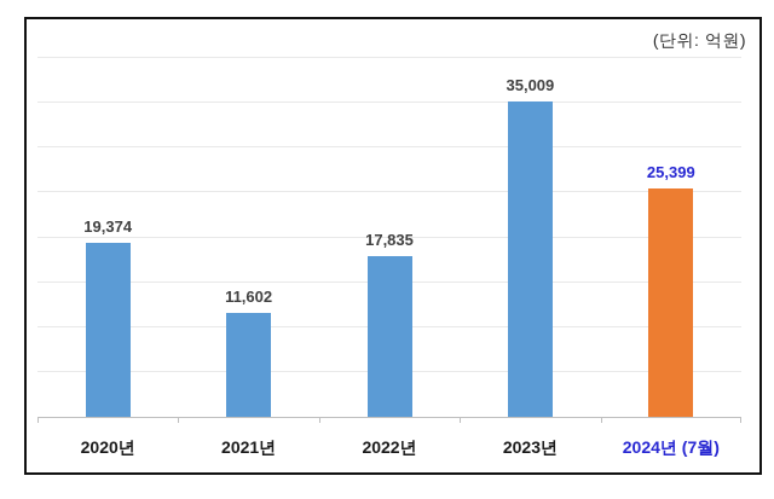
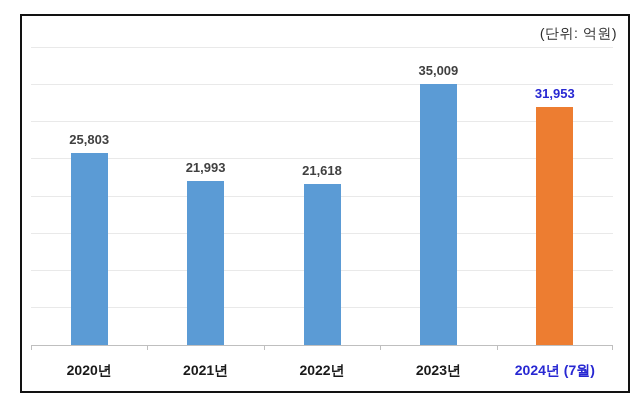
2020년: 19,374 -> 25,803
2021년: 11,602 -> 21,993
2022년: 17,835 -> 21,618
2024년 (7월): 25,399 -> 31,953
